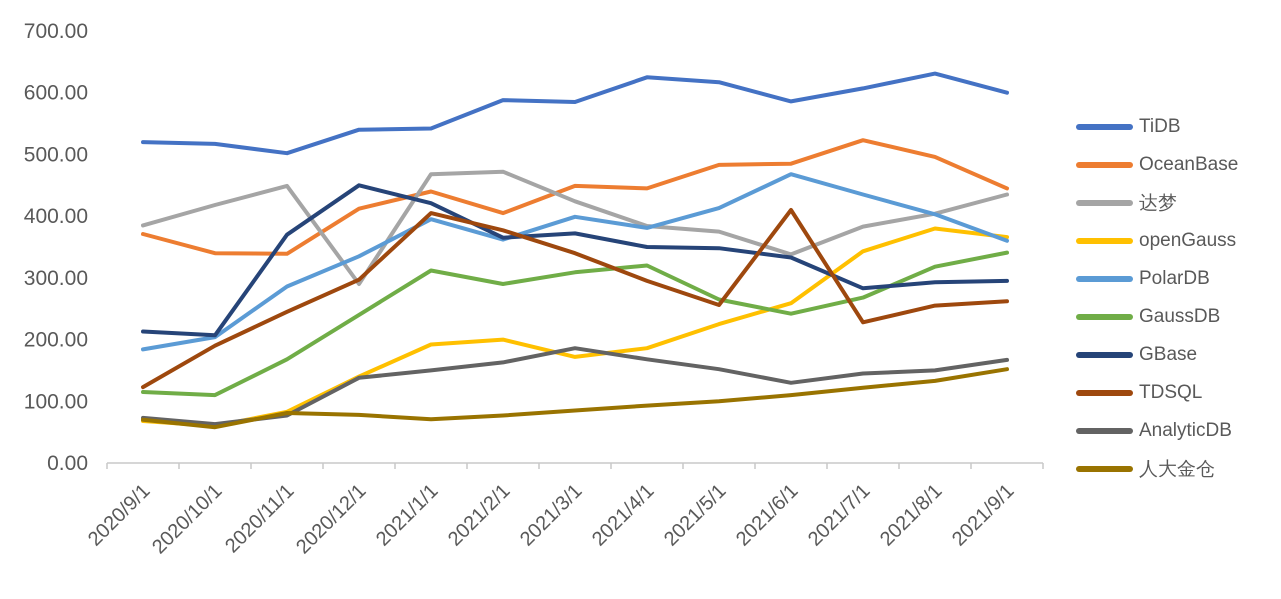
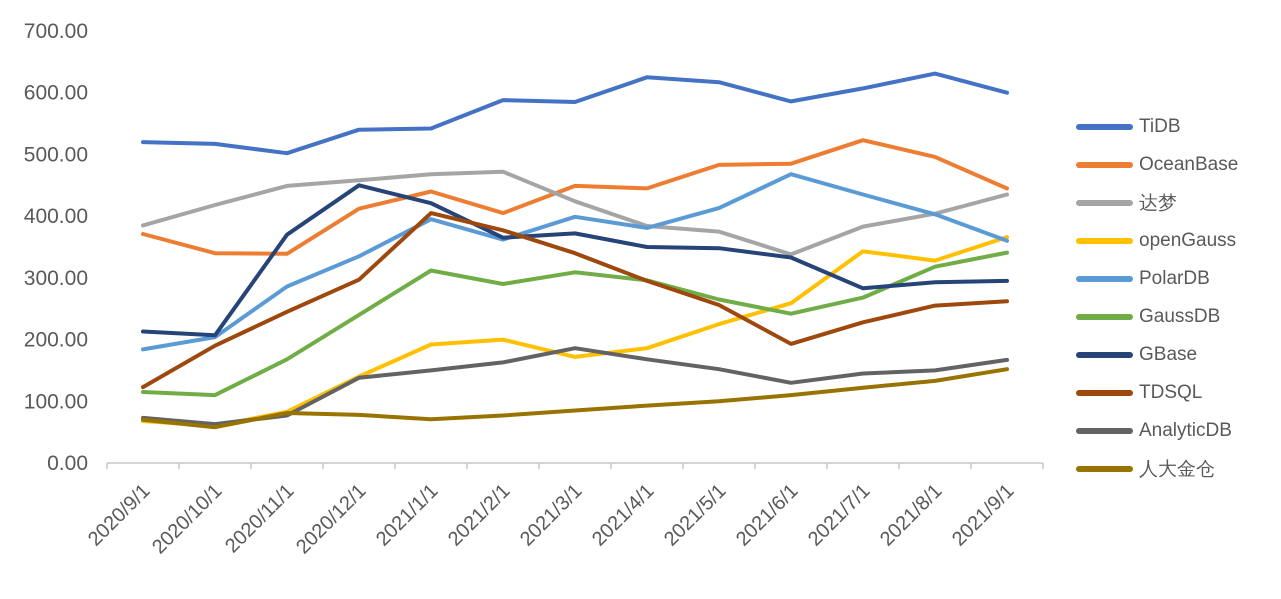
达梦/2020/12/1: 290 -> 460
GaussDB/2021/4/1: 320 -> 300
TDSQL/2021/6/1: 410 -> 190
openGauss/2021/8/1: 380 -> 330
